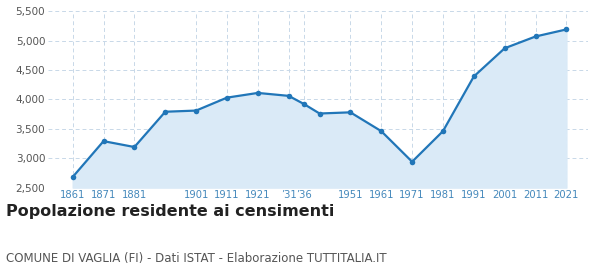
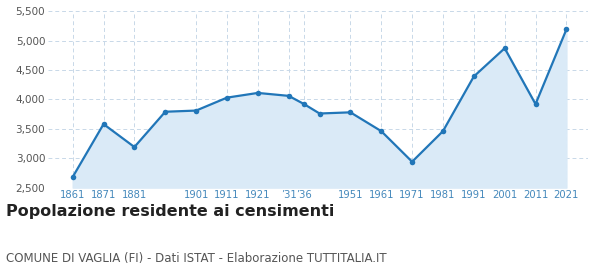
1871: 3,290 -> 3,580
2011: 5,070 -> 3,920
